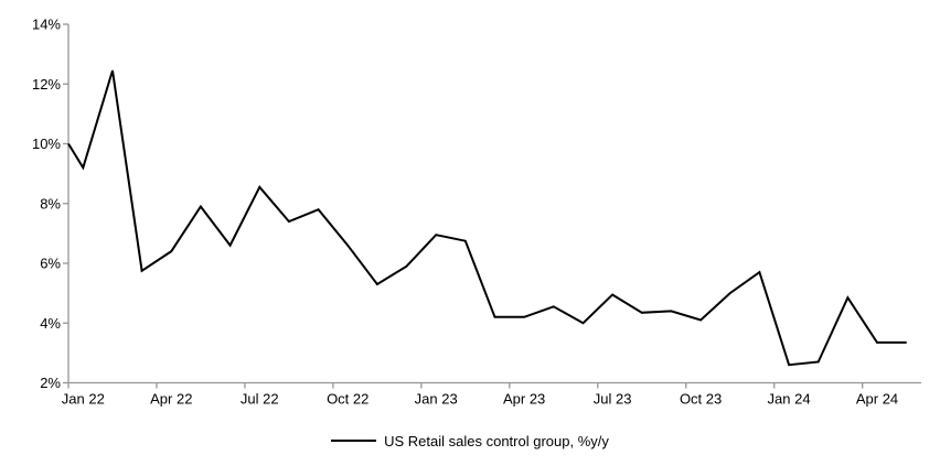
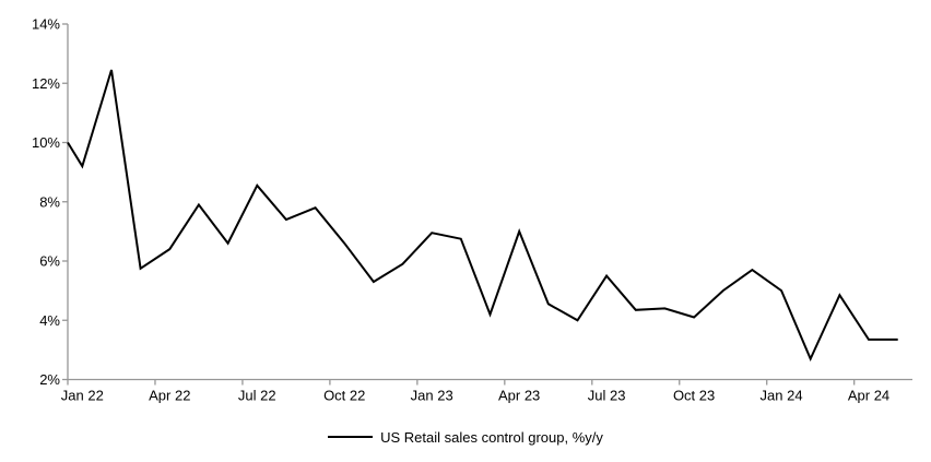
Apr 23: 4.2% -> 7.0%
Jul 23: 5.0% -> 5.5%
Jan 24: 2.6% -> 5.0%
